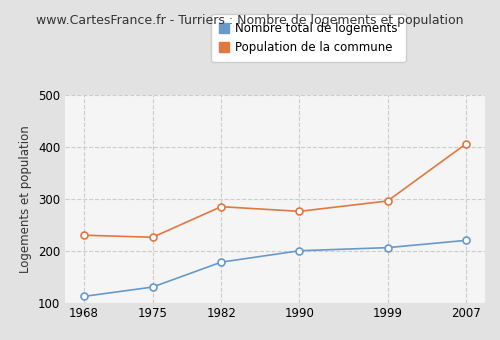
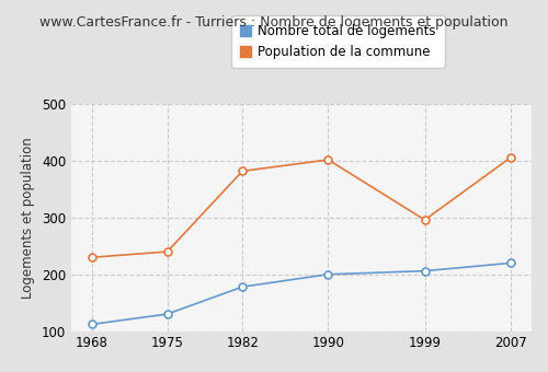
Population de la commune/1975: 226 -> 240
Population de la commune/1982: 285 -> 382
Population de la commune/1990: 276 -> 402
